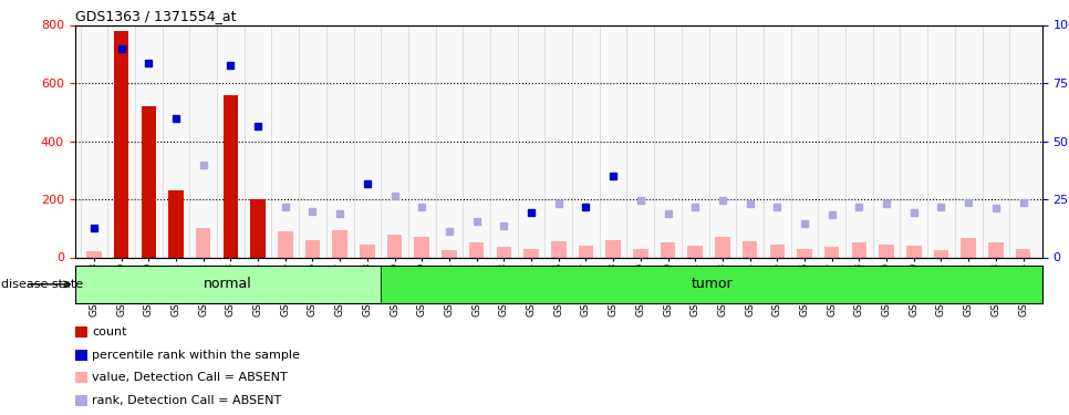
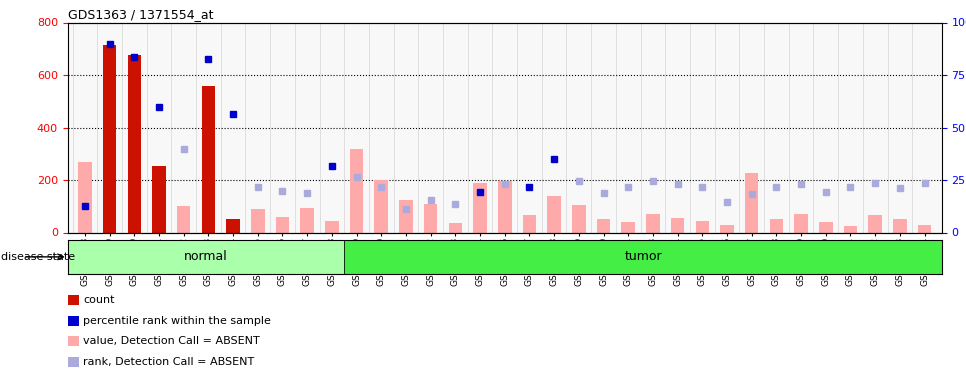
GSM33158: 20 -> 270
GSM33159: 780 -> 715
GSM33160: 520 -> 675
GSM33161: 230 -> 255
GSM33164: 200 -> 50
GSM33169: 80 -> 320
GSM33170: 70 -> 200
GSM33171: 25 -> 125
GSM33172: 50 -> 110
GSM33174: 30 -> 190
GSM33176: 55 -> 195
GSM33177: 40 -> 65
GSM33178: 60 -> 140
GSM33179: 30 -> 105
GSM33187: 35 -> 225
GSM33189: 45 -> 70
